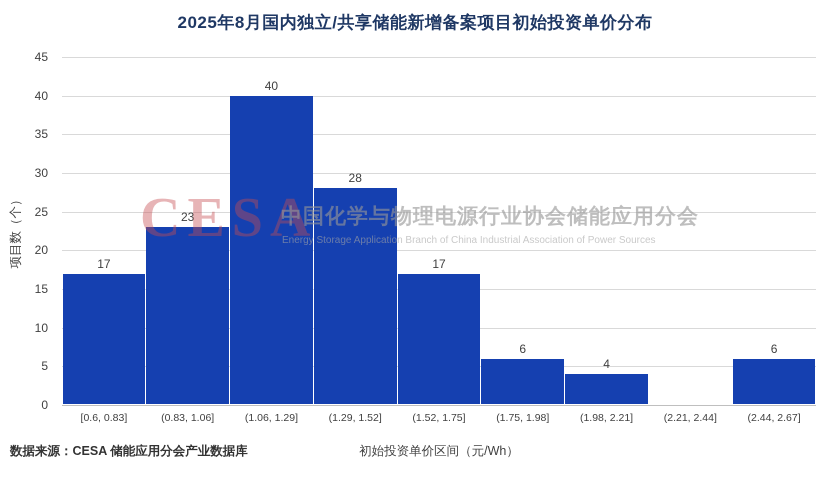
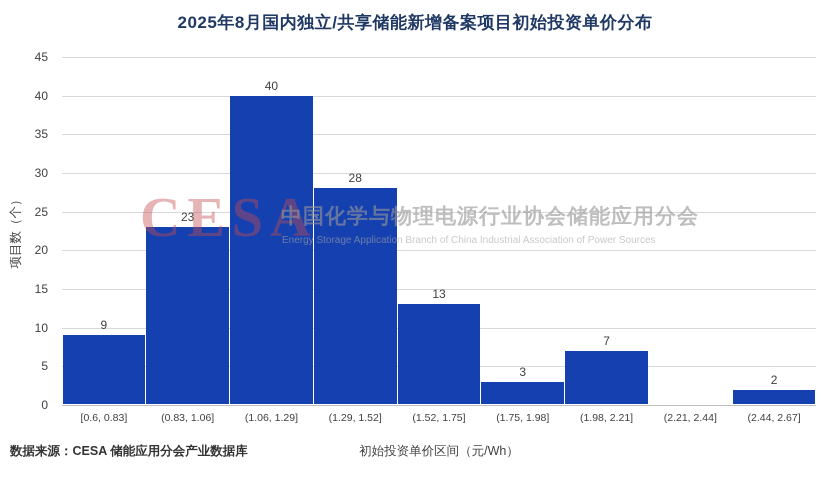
[0.6, 0.83]: 17 -> 9
(1.52, 1.75]: 17 -> 13
(1.75, 1.98]: 6 -> 3
(1.98, 2.21]: 4 -> 7
(2.44, 2.67]: 6 -> 2
